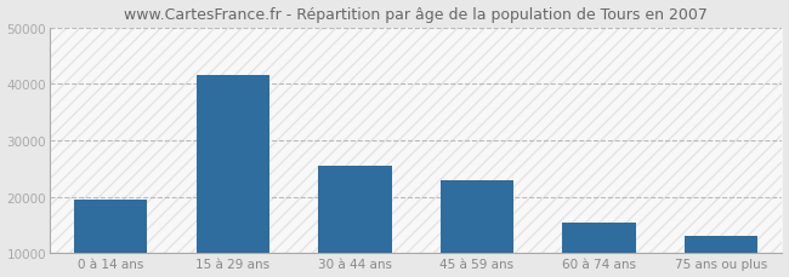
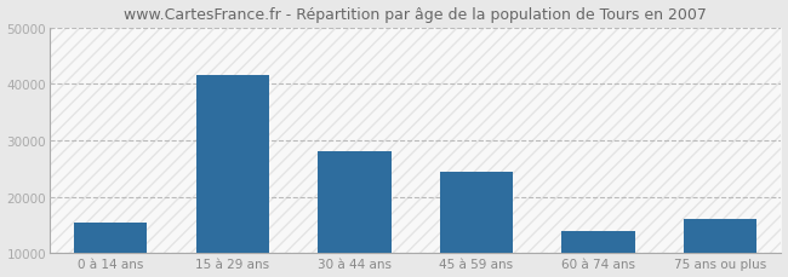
0 à 14 ans: 19500 -> 15500
30 à 44 ans: 25500 -> 28000
45 à 59 ans: 23000 -> 24500
60 à 74 ans: 15500 -> 14000
75 ans ou plus: 13000 -> 16000
